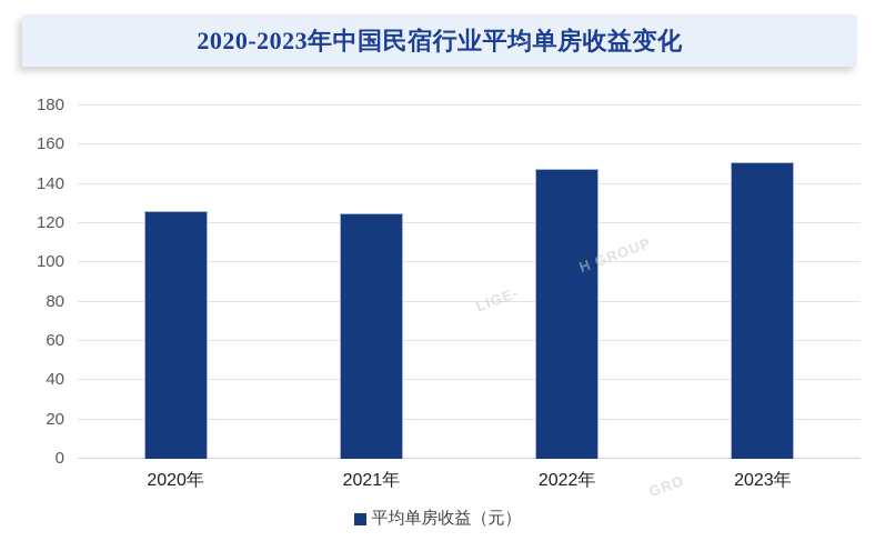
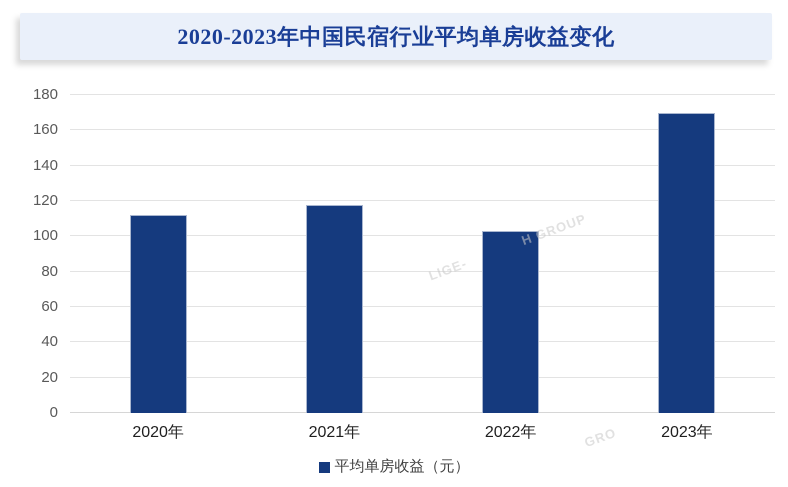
2020年: 126 -> 112
2021年: 125 -> 118
2022年: 148 -> 103
2023年: 151 -> 170
